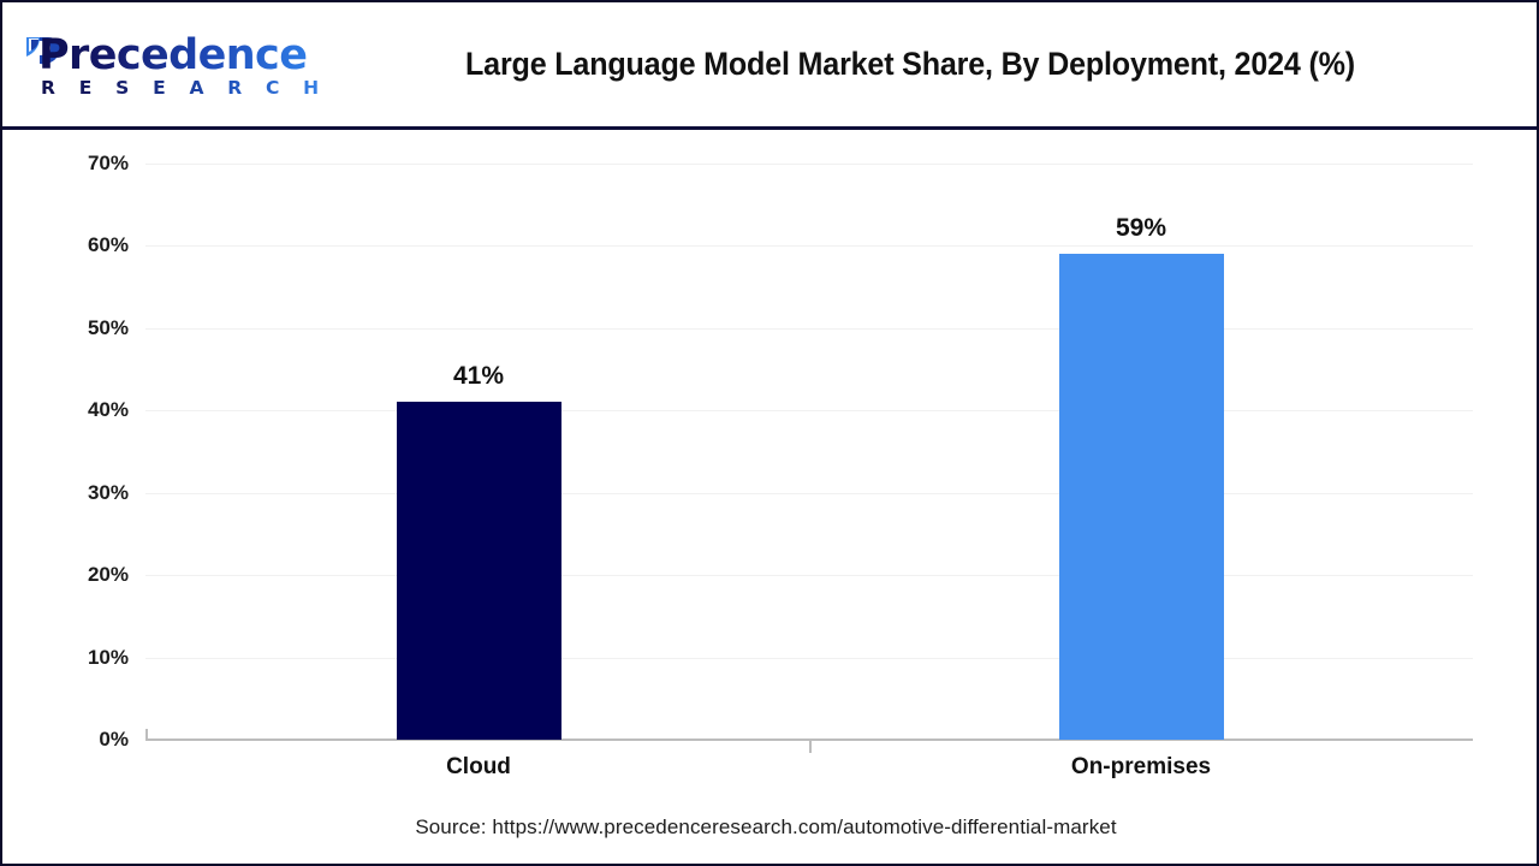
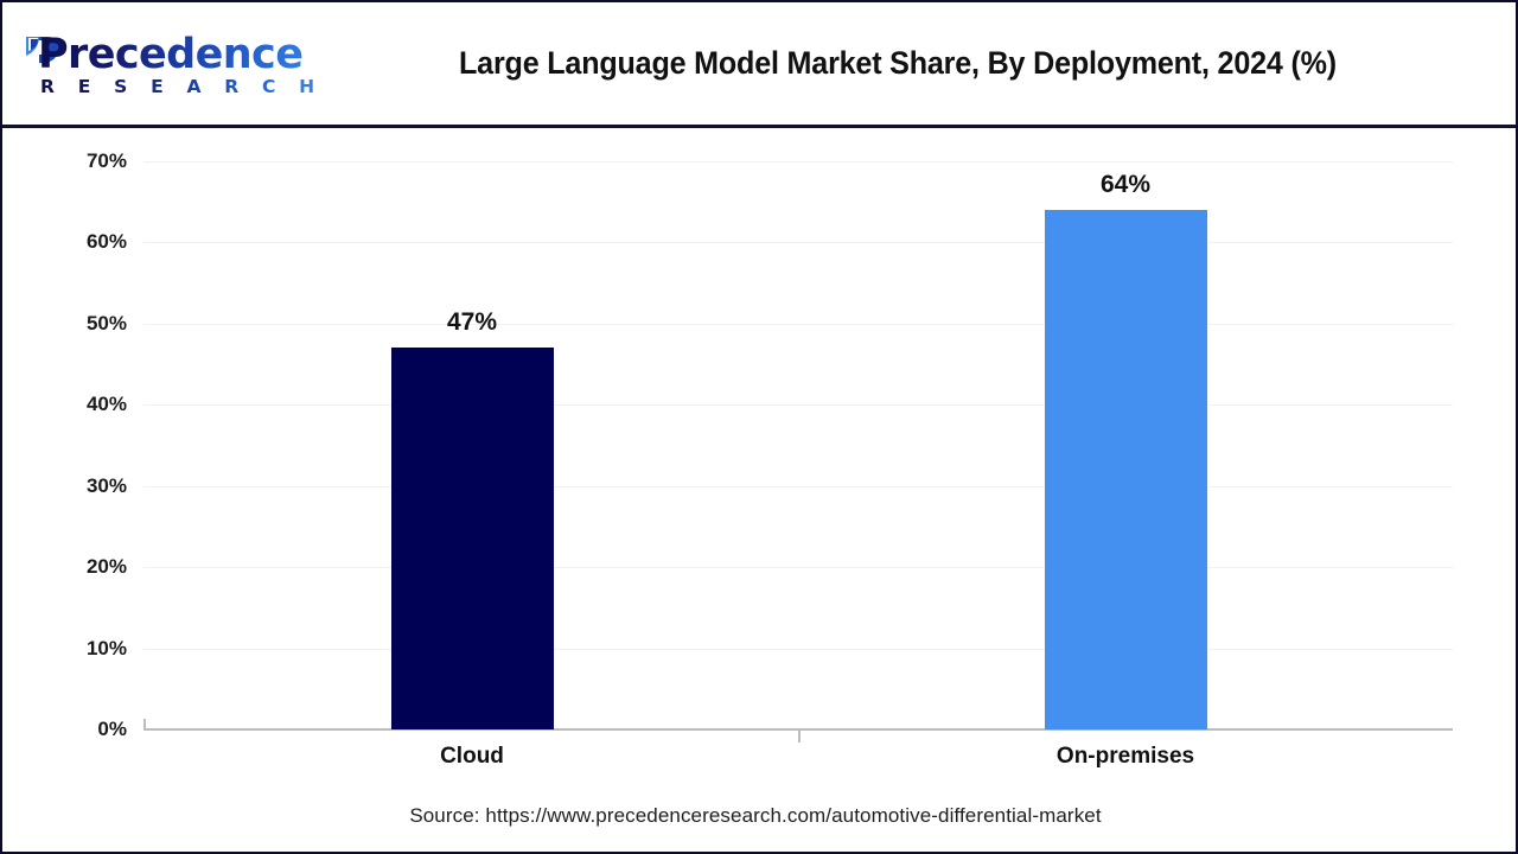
Cloud: 41% -> 47%
On-premises: 59% -> 64%
